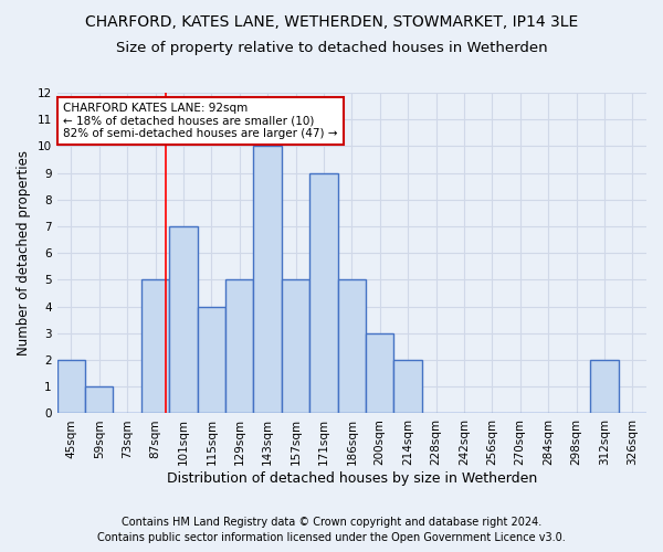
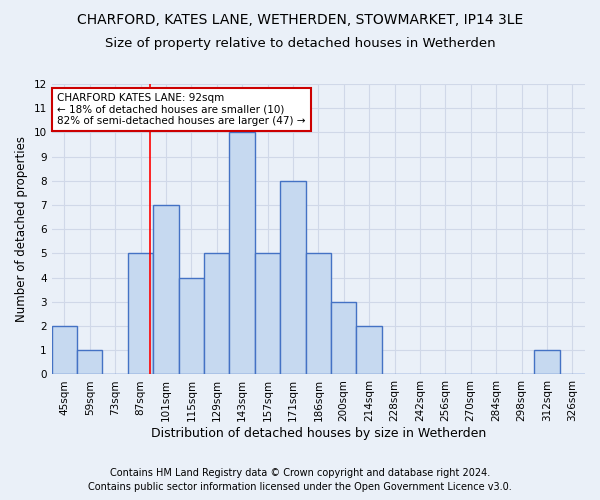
171sqm: 9 -> 8
312sqm: 2 -> 1
